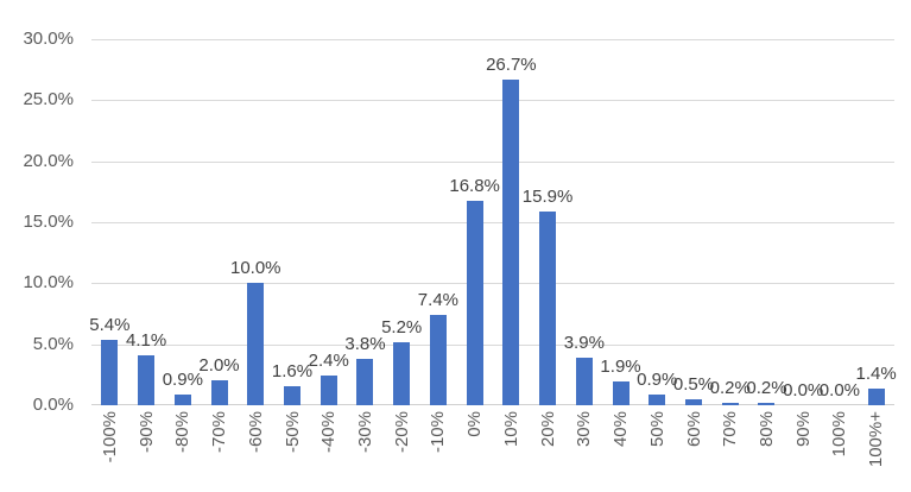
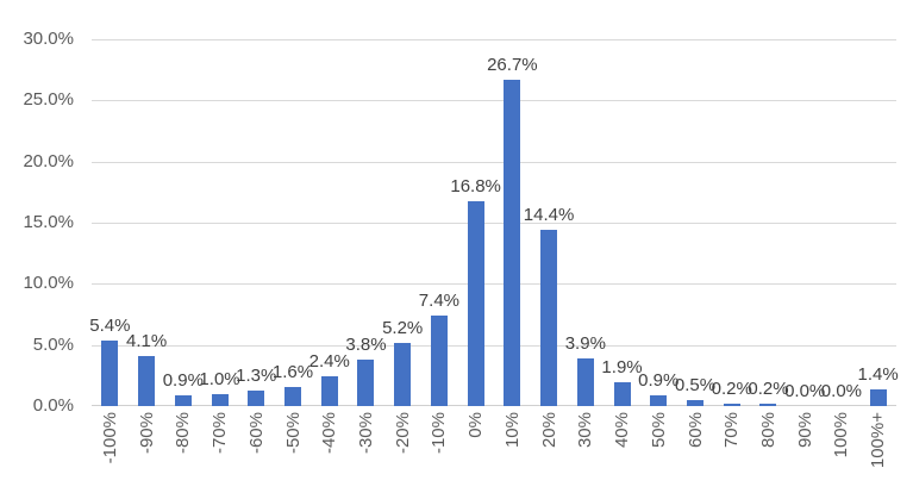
-70%: 2.0% -> 1.0%
-60%: 10.0% -> 1.3%
20%: 15.9% -> 14.4%
